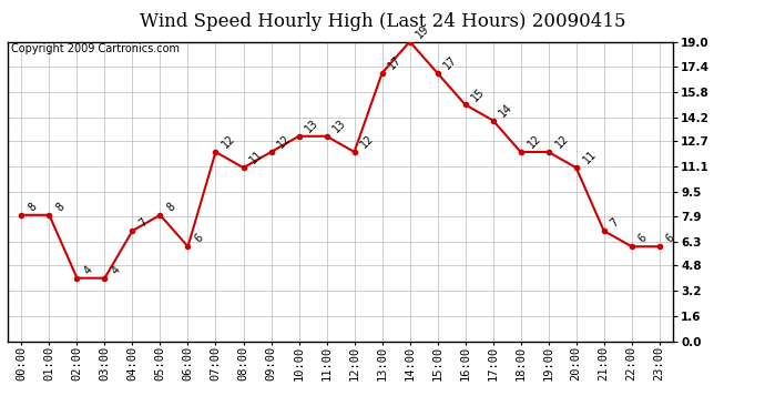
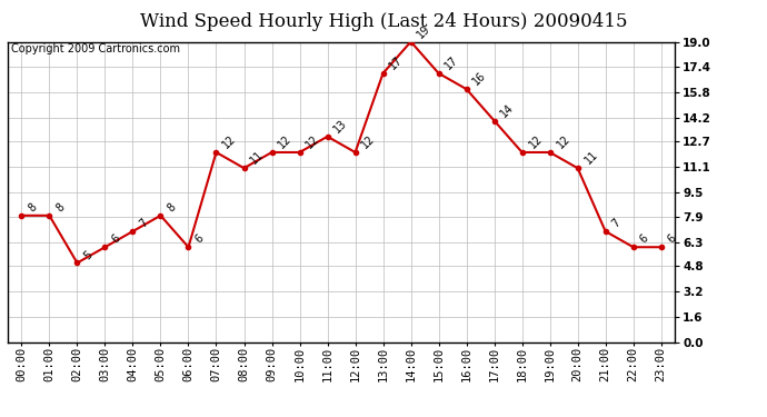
02:00: 4 -> 5
03:00: 4 -> 6
10:00: 13 -> 12
16:00: 15 -> 16
